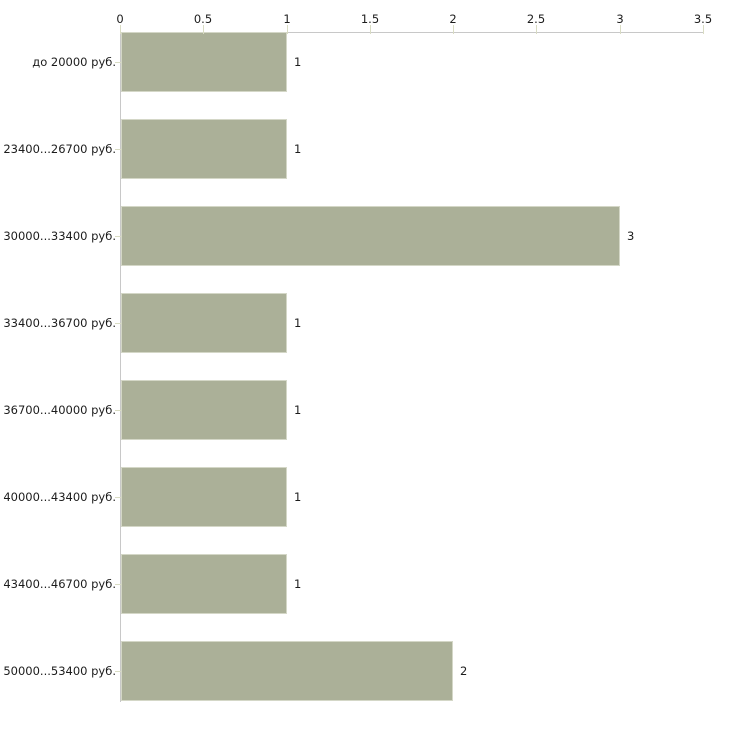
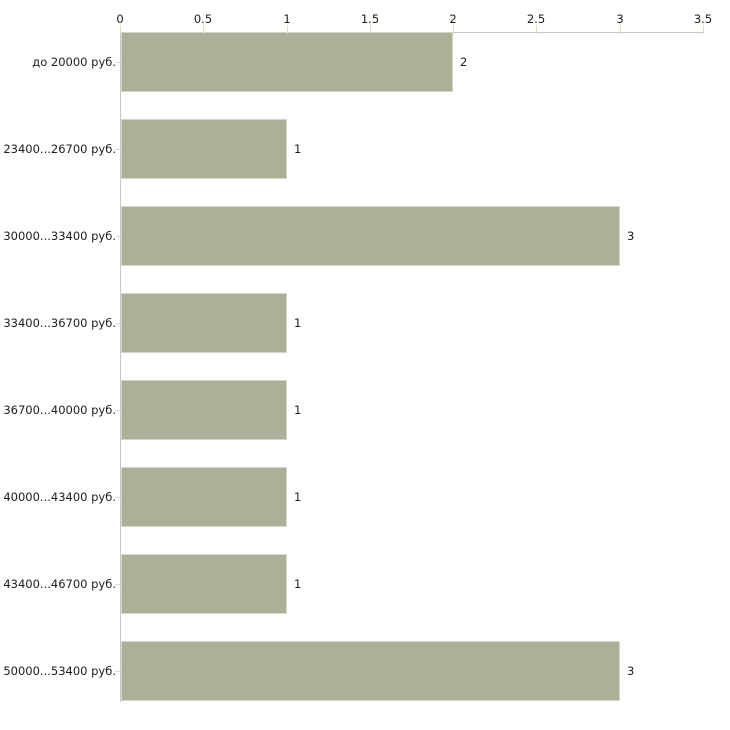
до 20000 руб.: 1 -> 2
50000...53400 руб.: 2 -> 3
